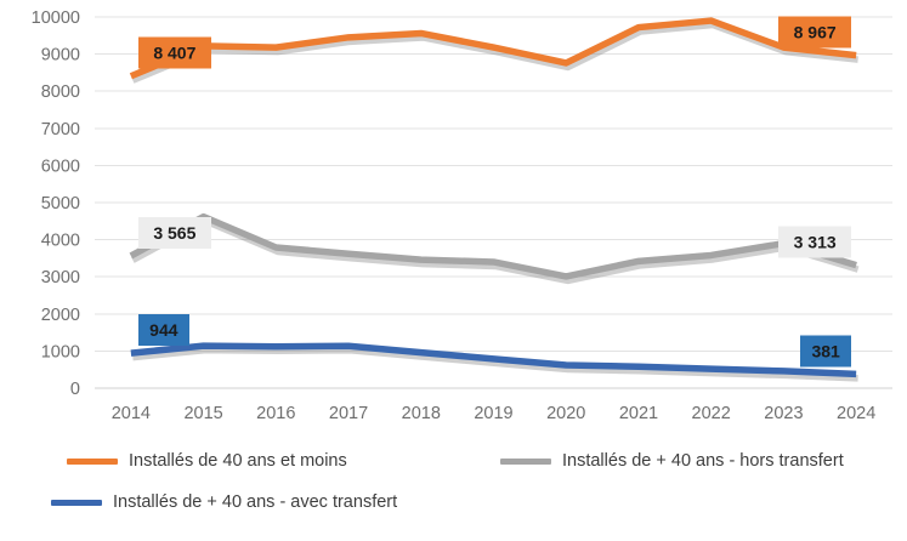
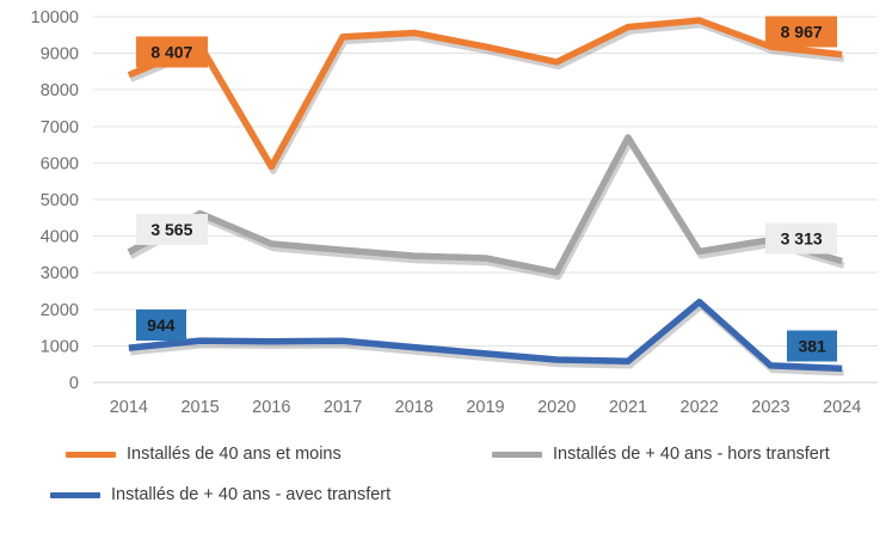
Installés de 40 ans et moins/2016: 9200 -> 5900
Installés de + 40 ans - hors transfert/2021: 3400 -> 6700
Installés de + 40 ans - avec transfert/2022: 500 -> 2200
